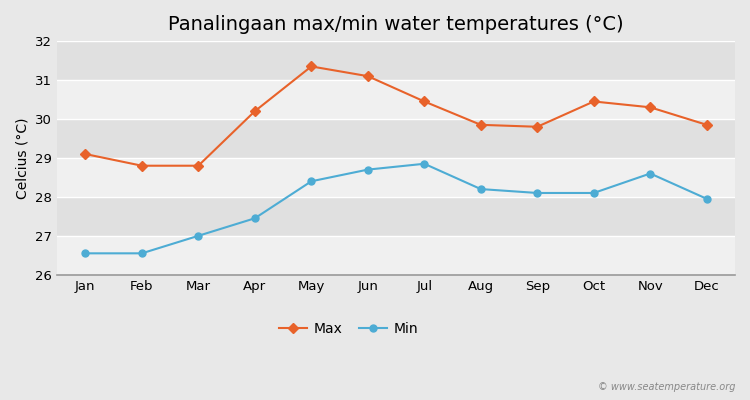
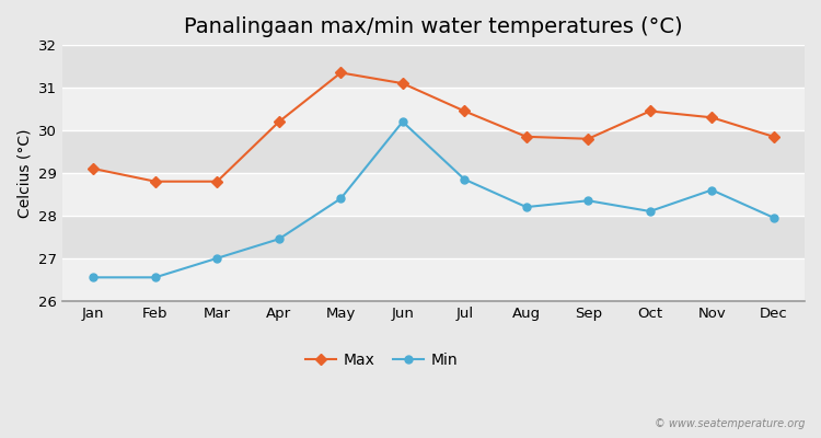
Min/Jun: 28.70 -> 30.20
Min/Sep: 28.10 -> 28.35
